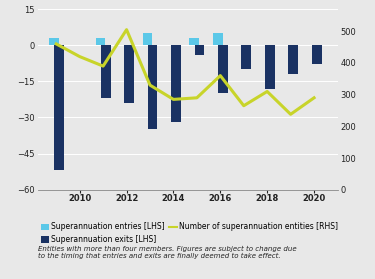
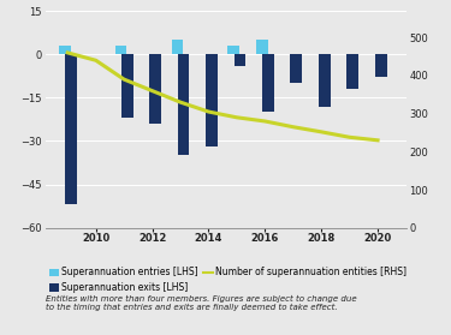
Number of superannuation entities [RHS]/2010: 420 -> 440
Number of superannuation entities [RHS]/2012: 505 -> 360
Number of superannuation entities [RHS]/2014: 285 -> 305
Number of superannuation entities [RHS]/2016: 360 -> 280
Number of superannuation entities [RHS]/2018: 310 -> 252
Number of superannuation entities [RHS]/2020: 290 -> 230
